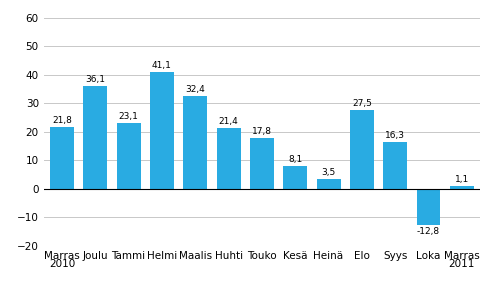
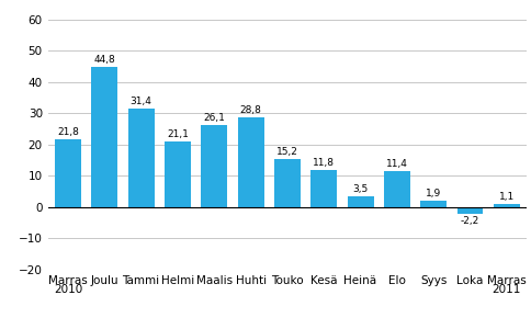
Joulu: 36,1 -> 44,8
Tammi: 23,1 -> 31,4
Helmi: 41,1 -> 21,1
Maalis: 32,4 -> 26,1
Huhti: 21,4 -> 28,8
Touko: 17,8 -> 15,2
Kesä: 8,1 -> 11,8
Elo: 27,5 -> 11,4
Syys: 16,3 -> 1,9
Loka: -12,8 -> -2,2
